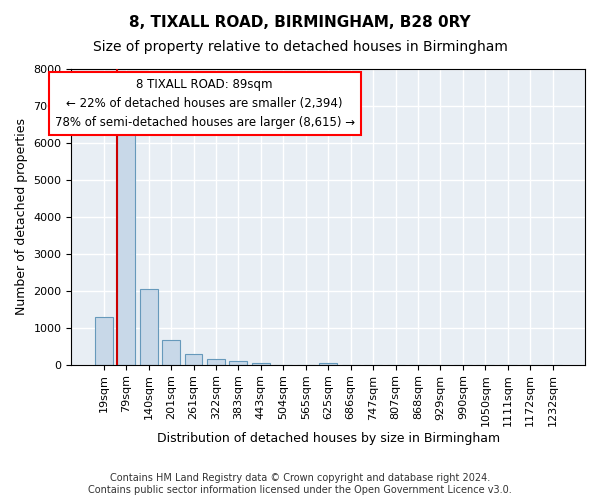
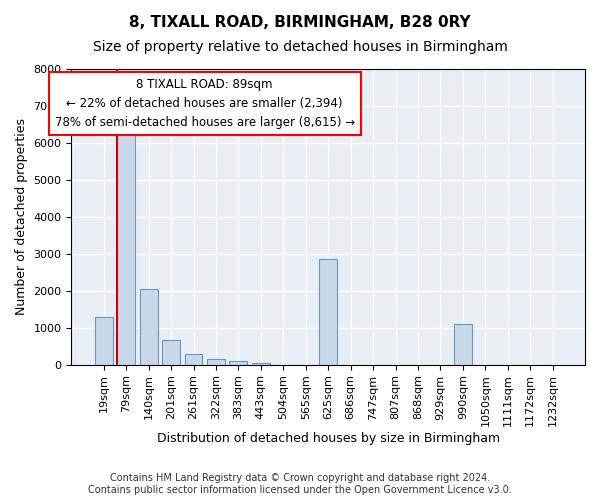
625sqm: 60 -> 2850
990sqm: 0 -> 1100
